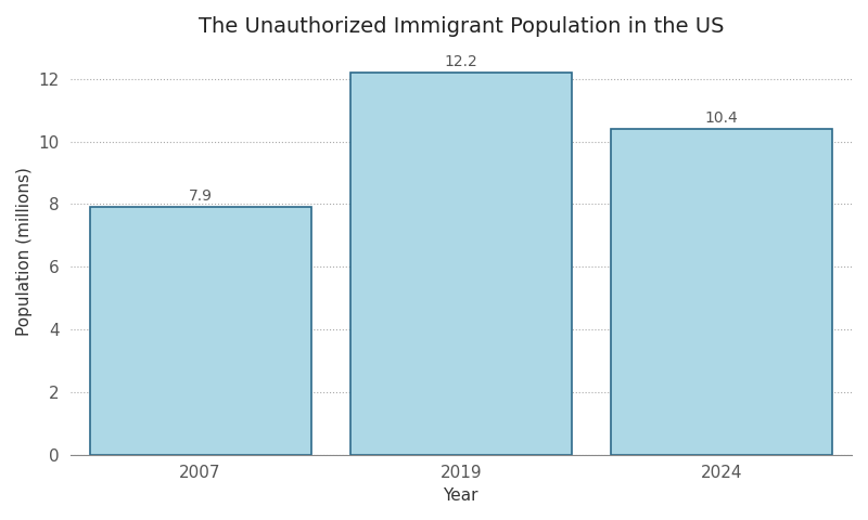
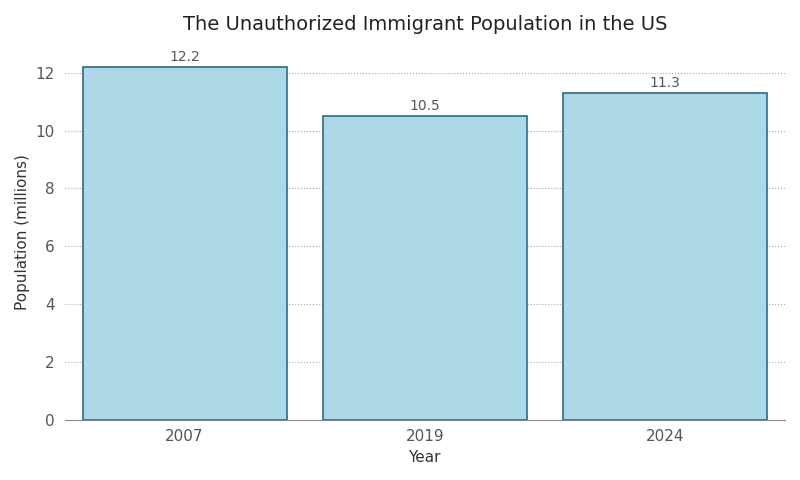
2007: 7.9 -> 12.2
2019: 12.2 -> 10.5
2024: 10.4 -> 11.3
